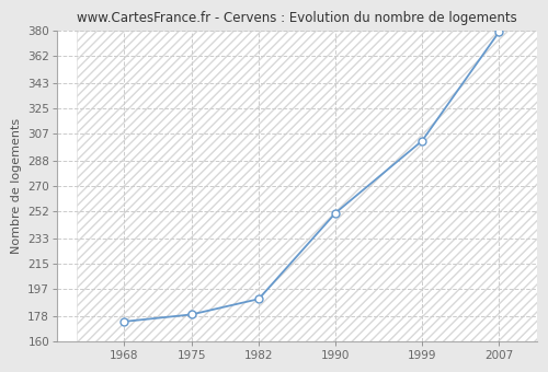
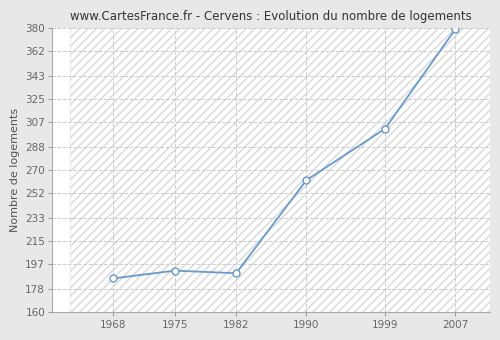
1968: 174 -> 186
1975: 179 -> 192
1990: 251 -> 262
